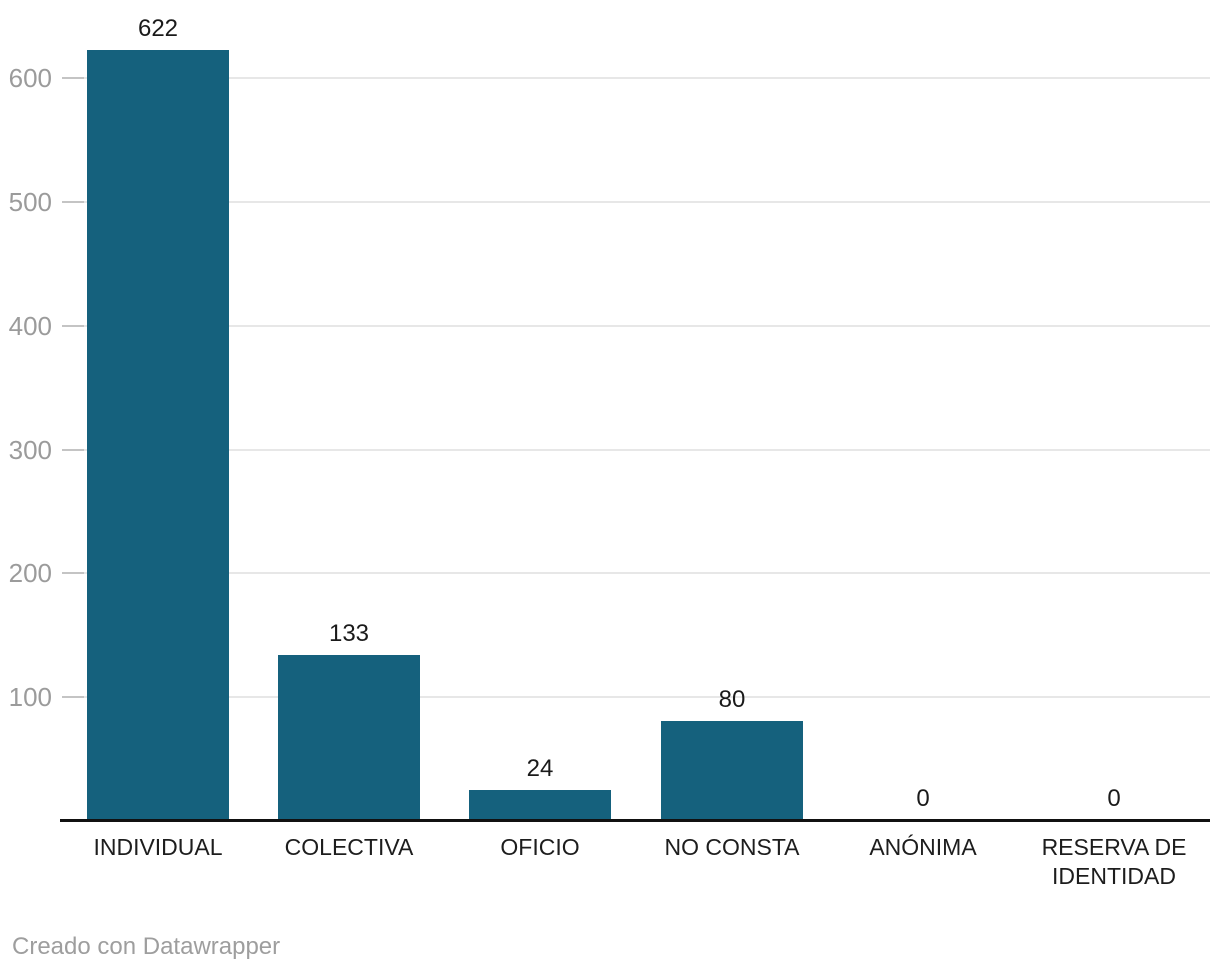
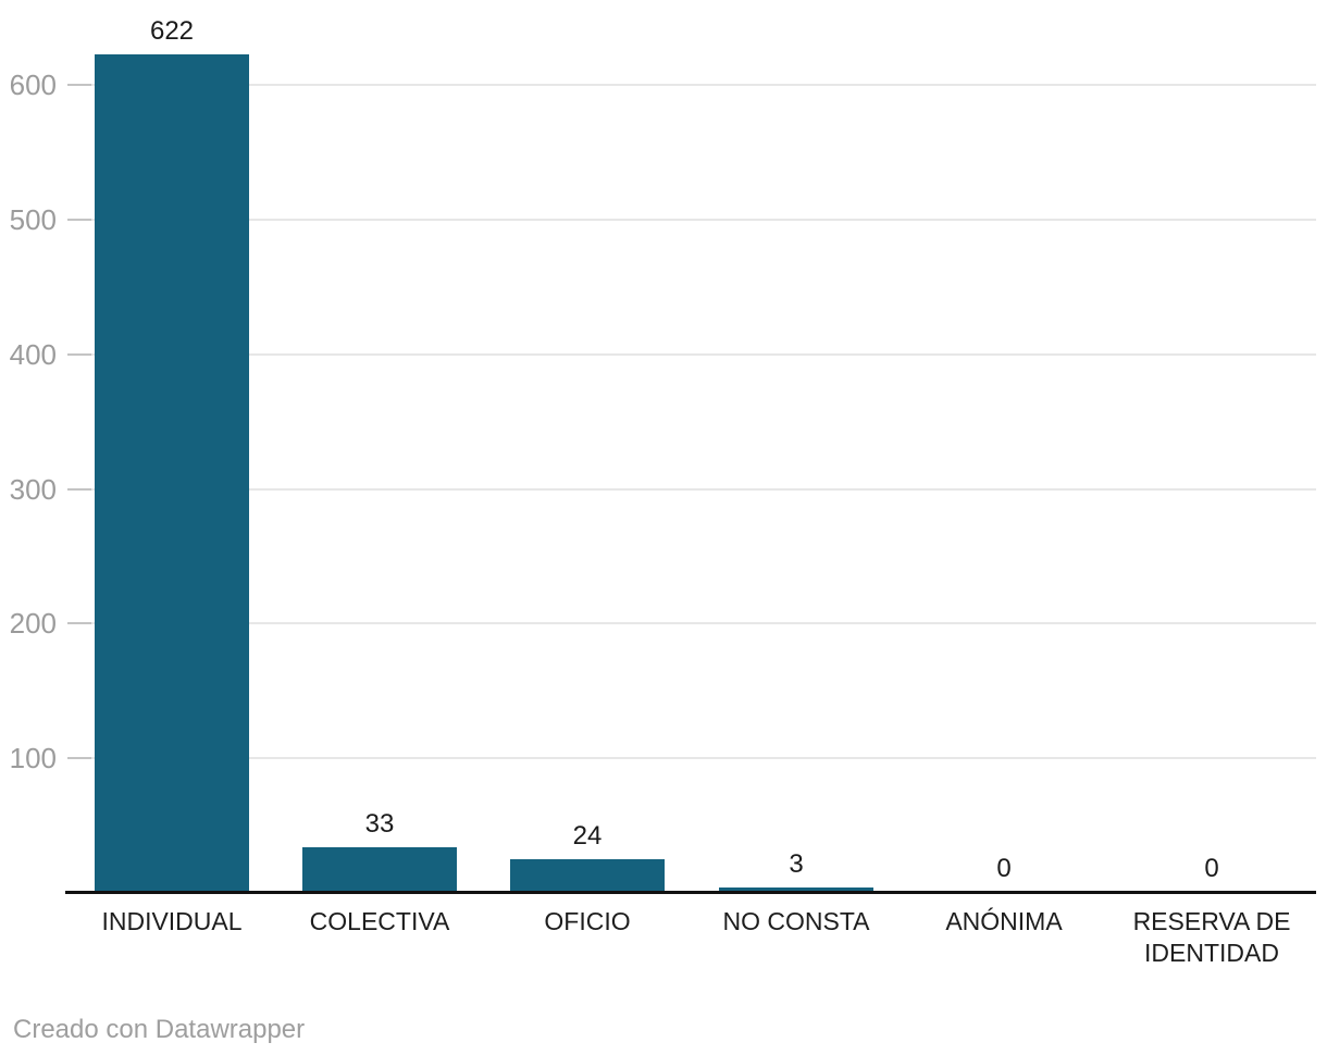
COLECTIVA: 133 -> 33
NO CONSTA: 80 -> 3
